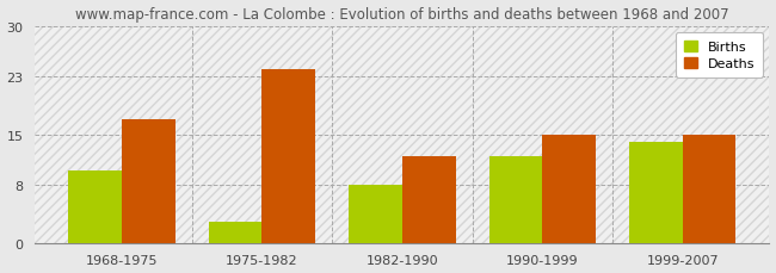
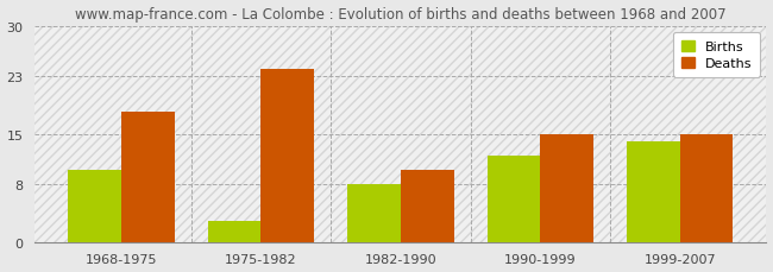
Deaths/1968-1975: 17 -> 18
Deaths/1982-1990: 12 -> 10
